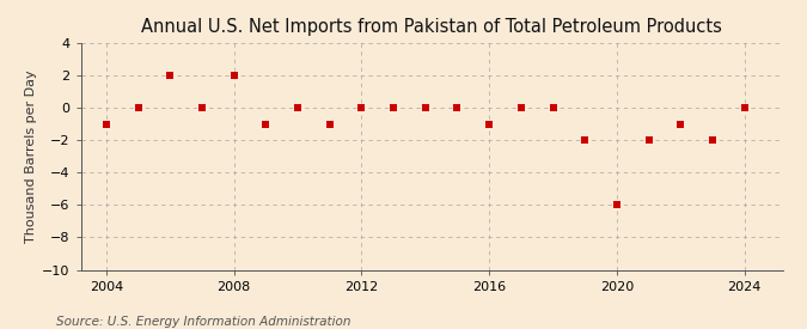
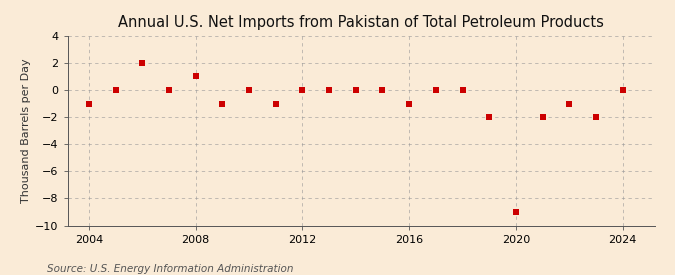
2008: 2 -> 1
2020: -6 -> -9
